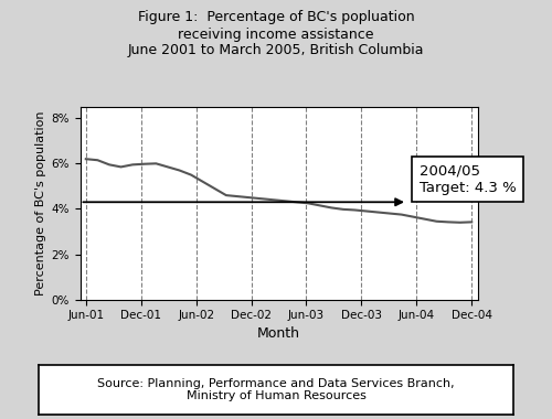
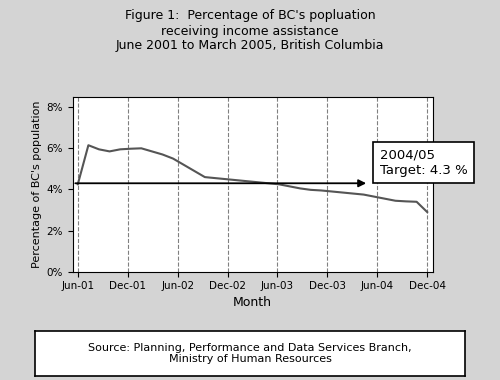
Jun-01: 6.20% -> 4.25%
Dec-04: 3.42% -> 2.90%
